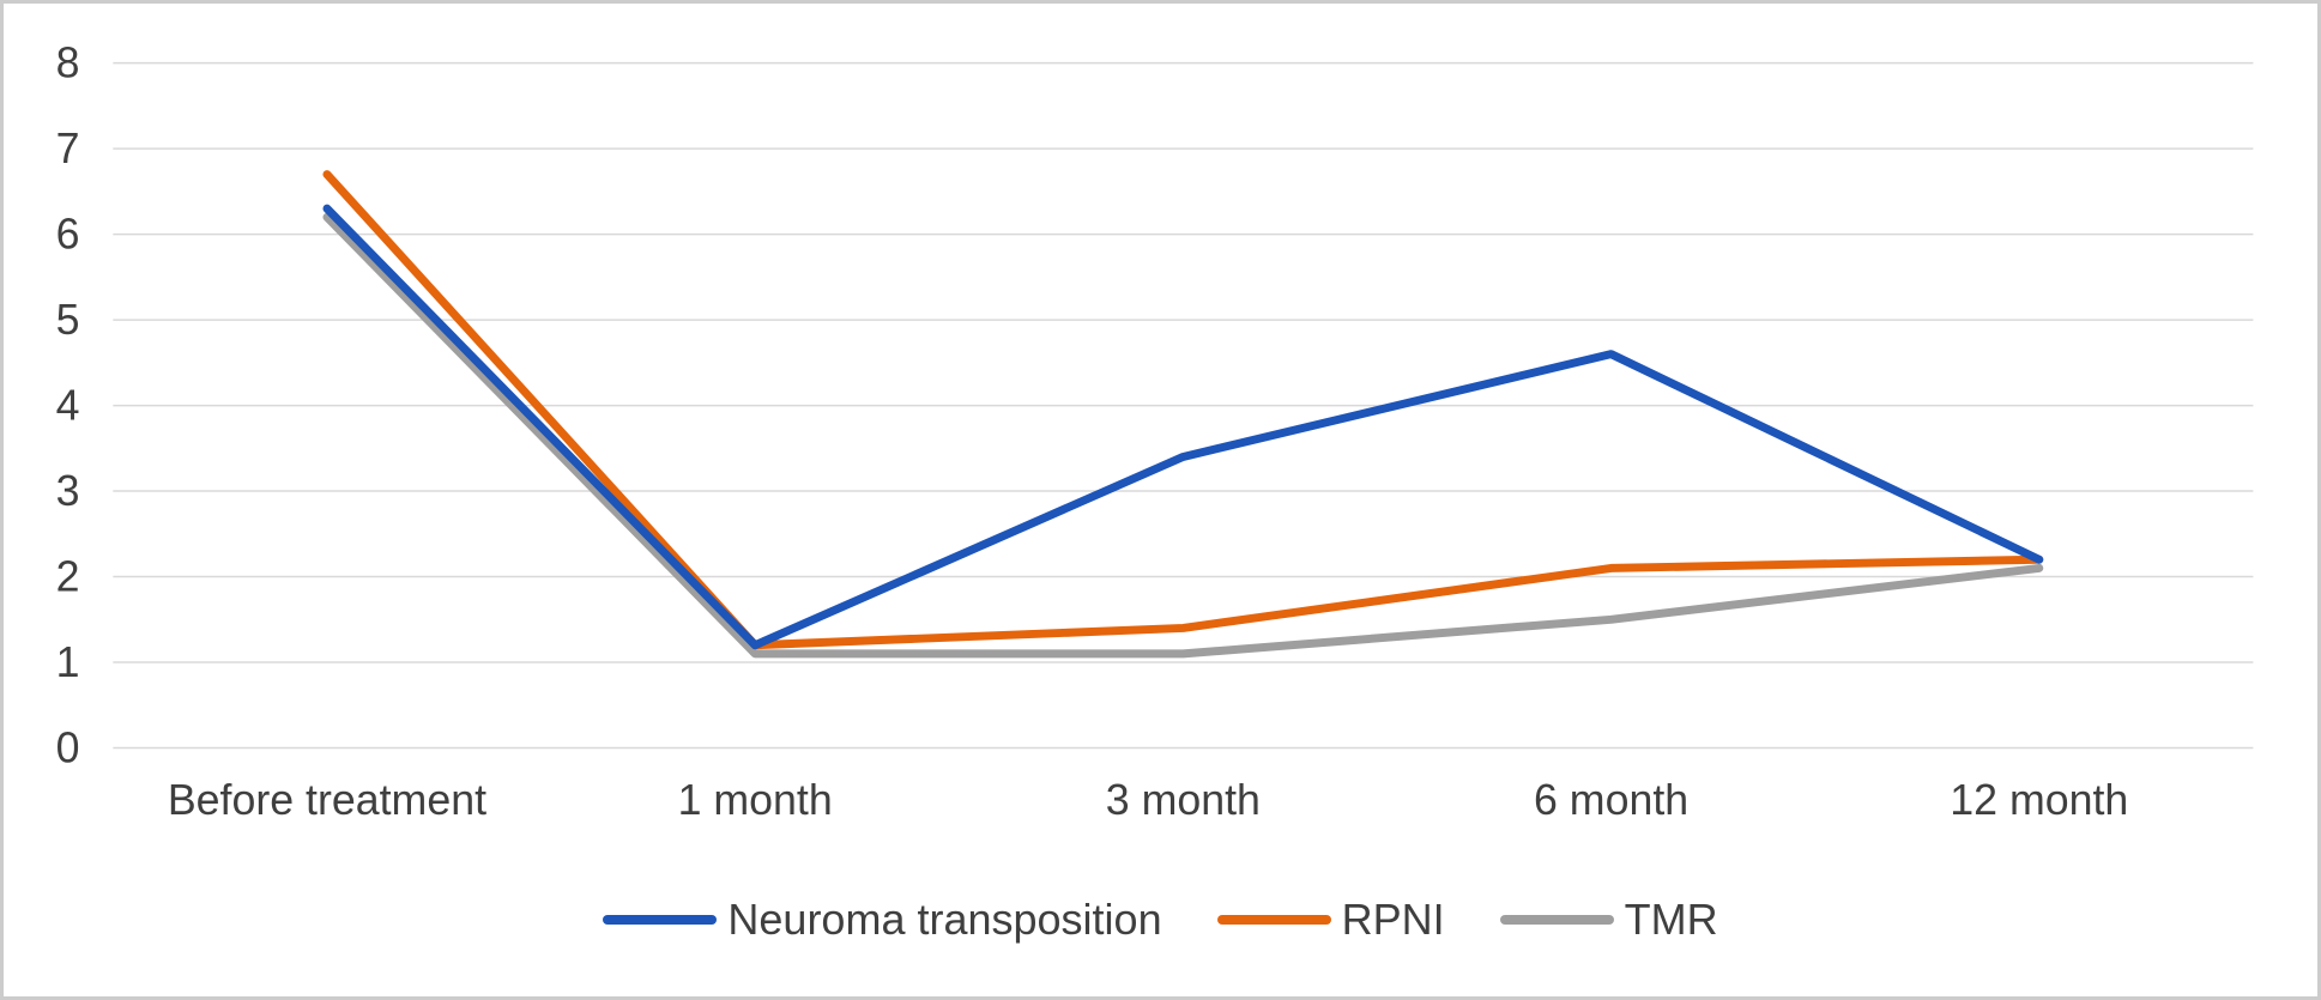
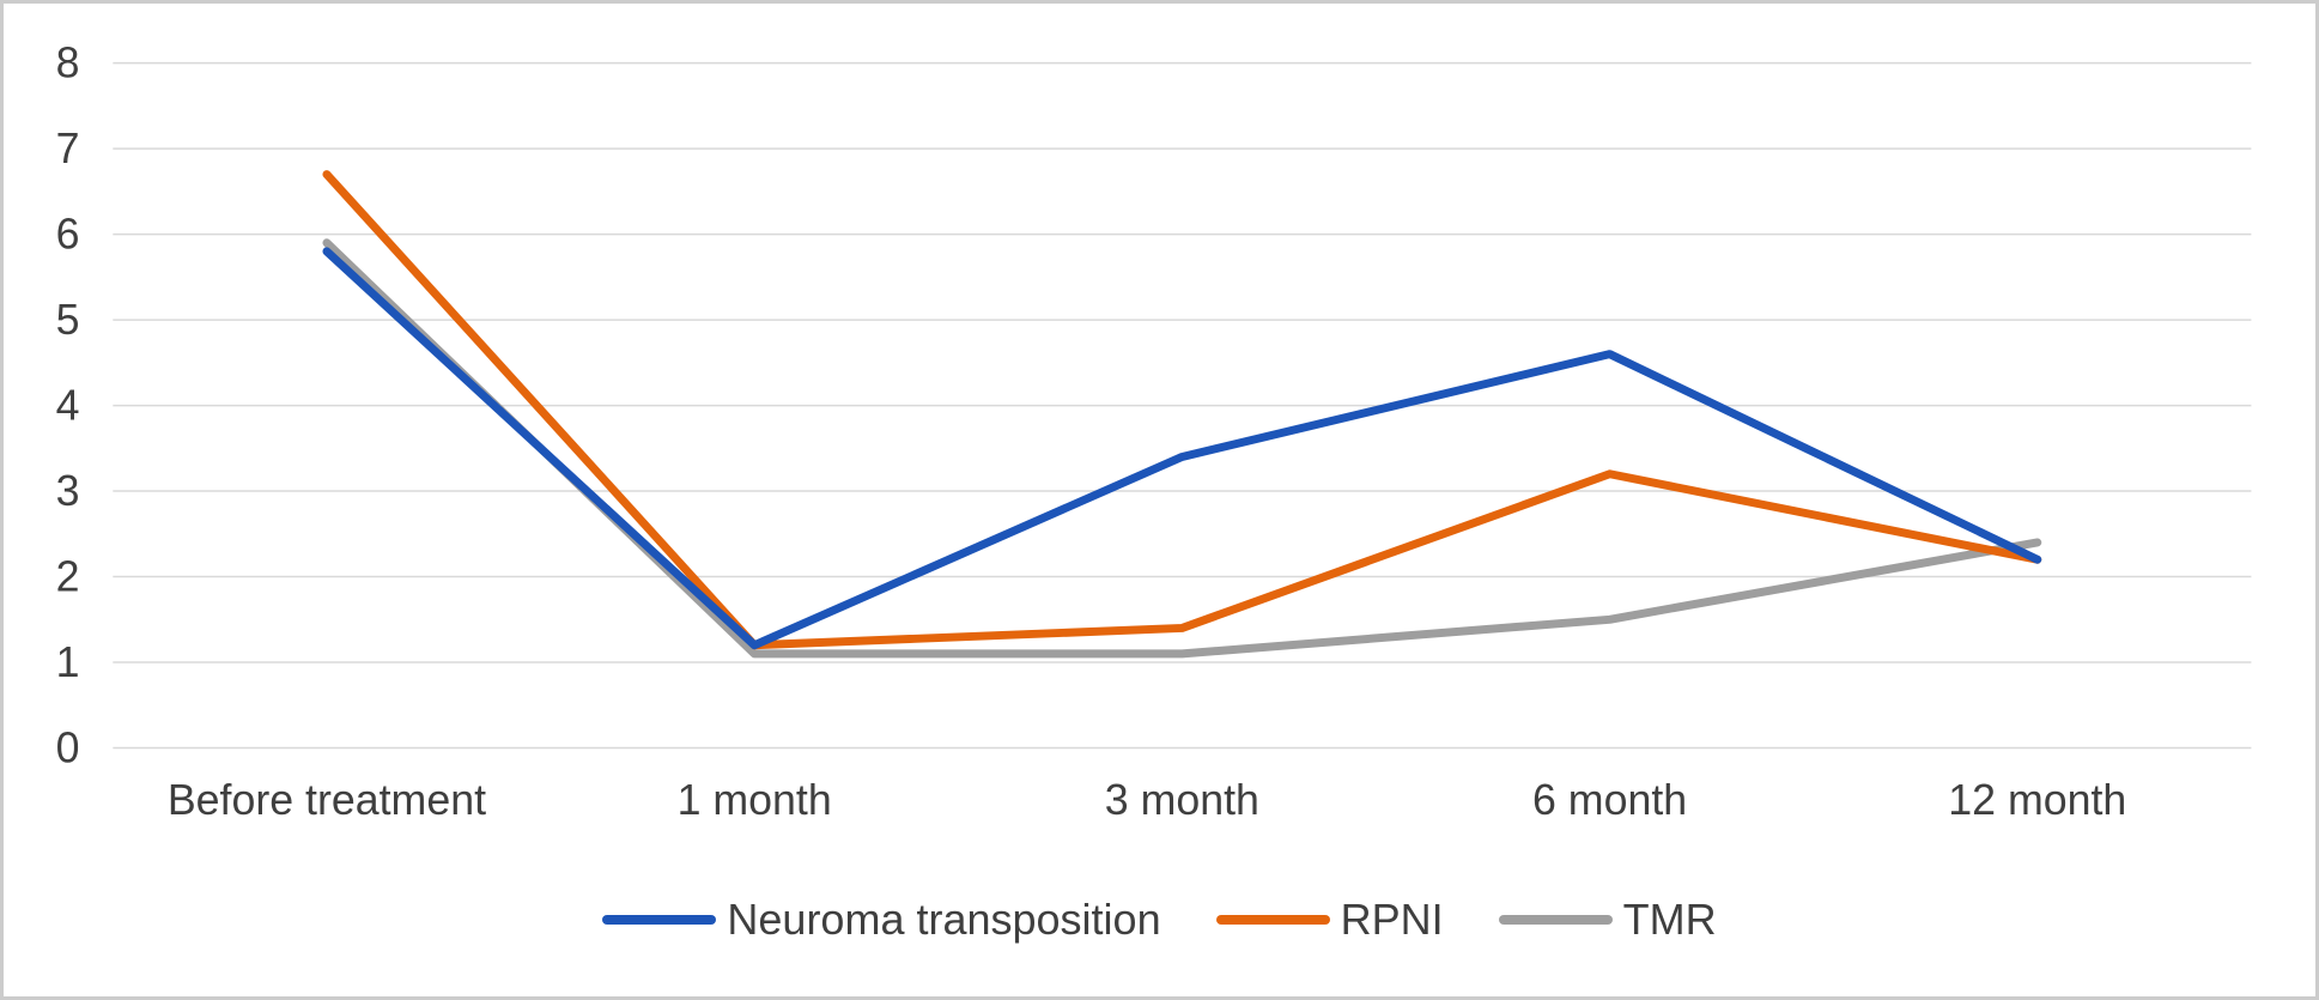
Neuroma transposition/Before treatment: 6.3 -> 5.8
TMR/Before treatment: 6.2 -> 5.9
RPNI/6 month: 2.1 -> 3.2
TMR/12 month: 2.1 -> 2.4
